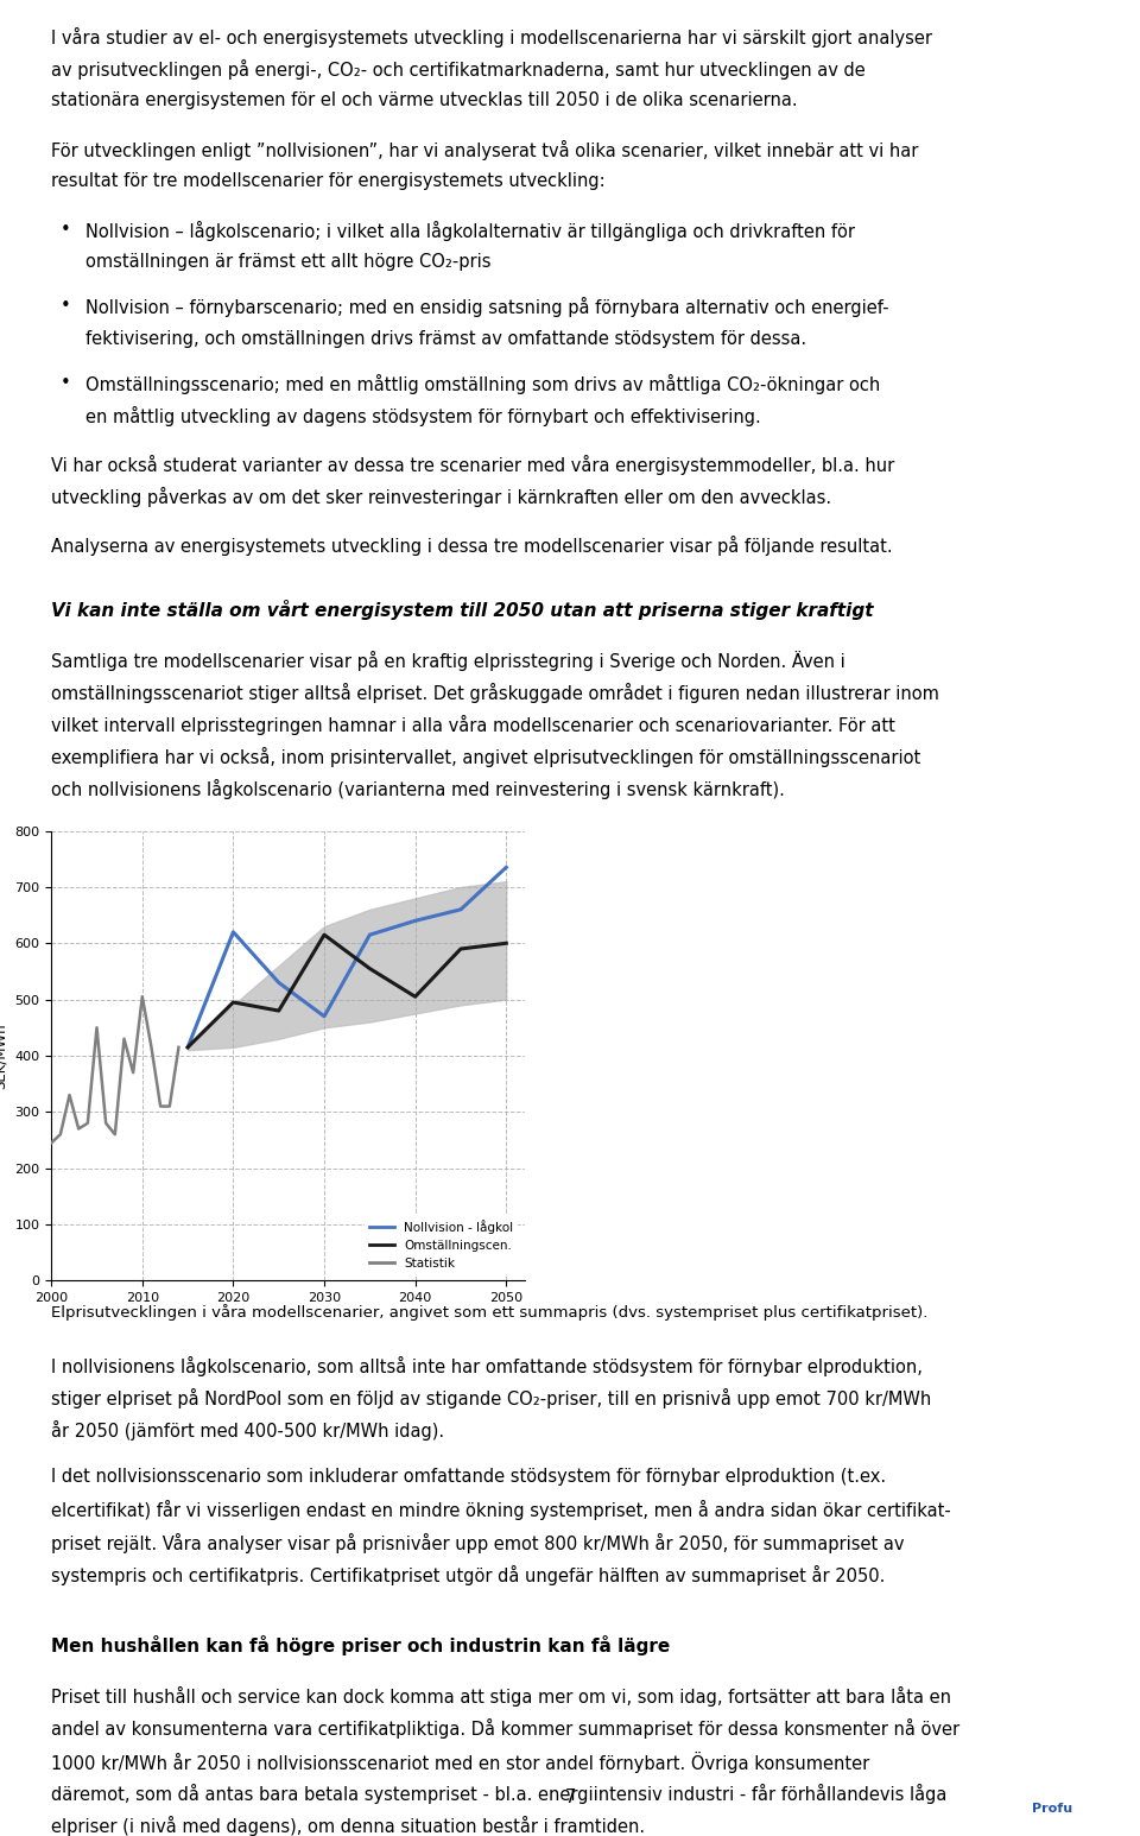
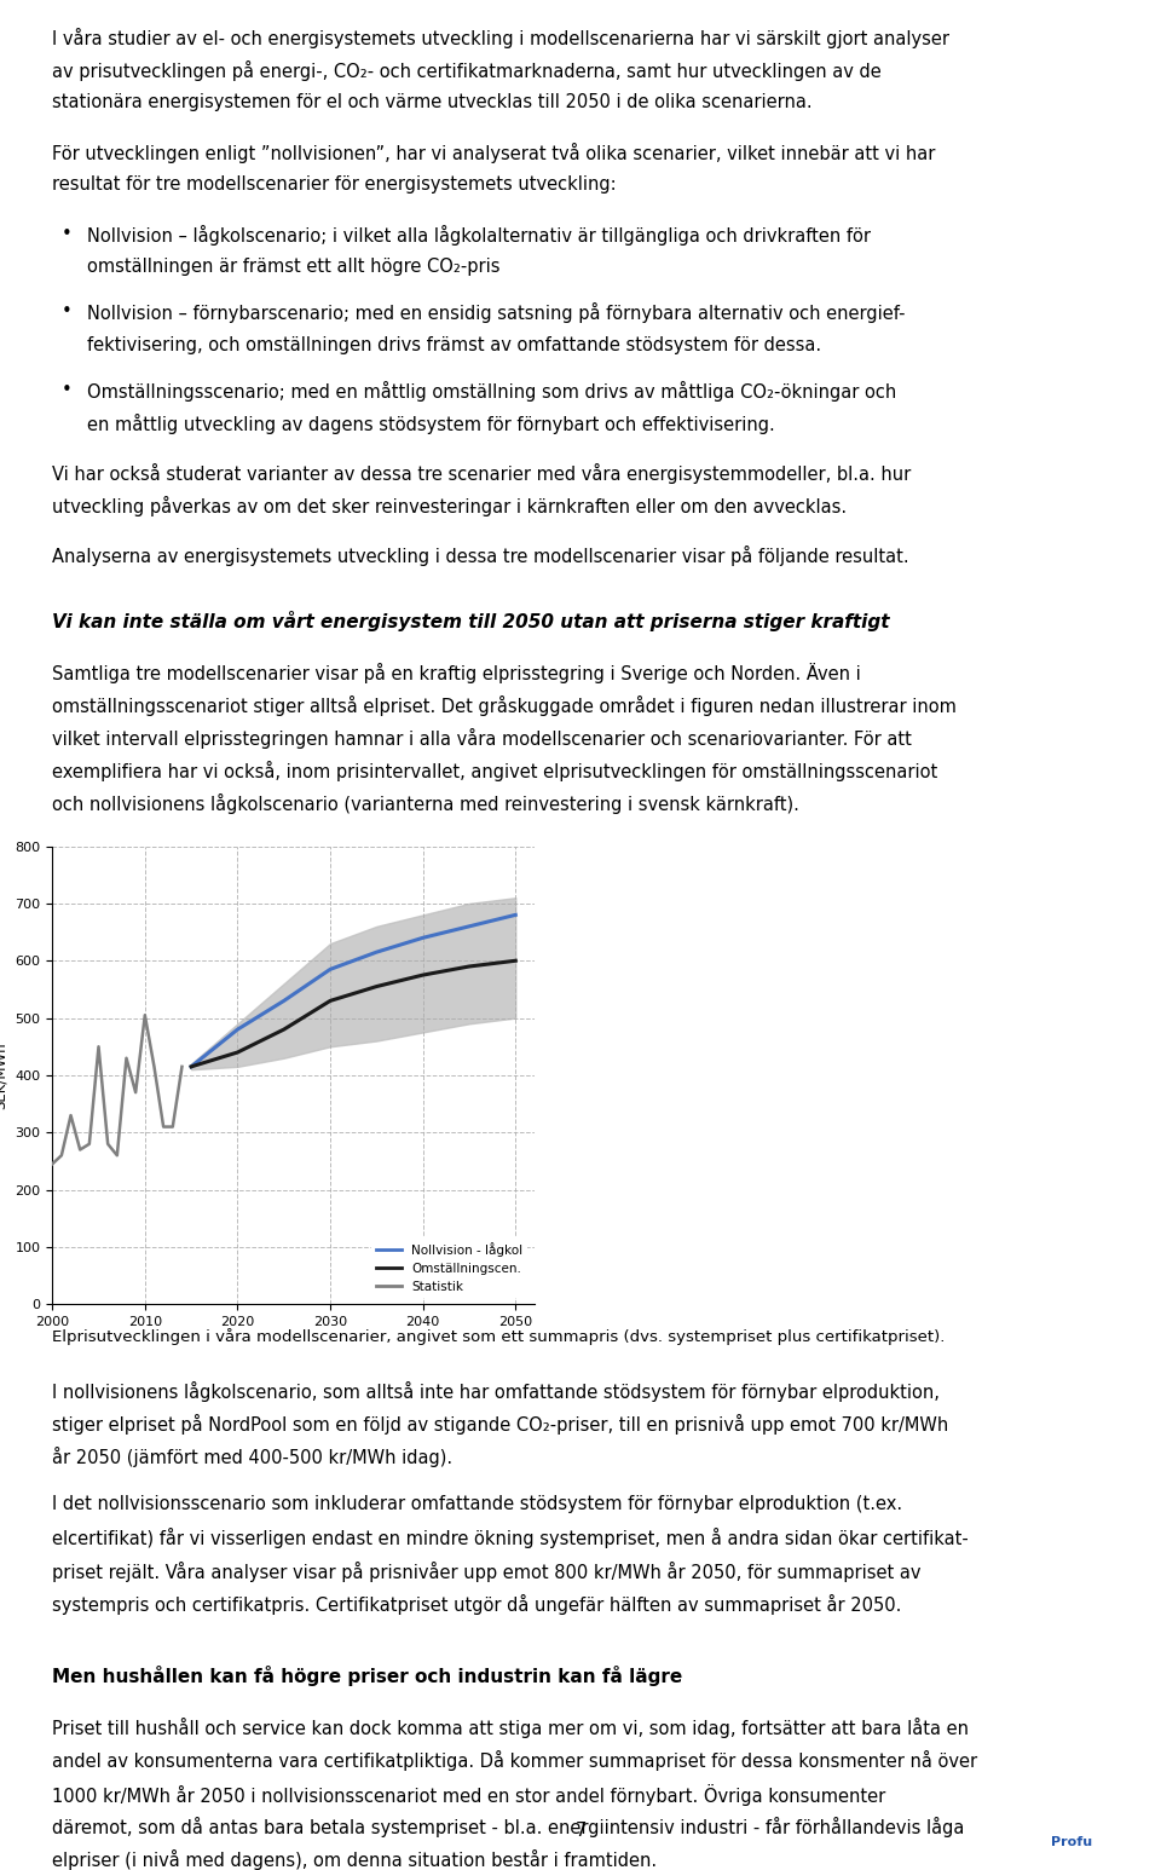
Nollvision - lågkol/2020: 620 -> 480
Omställningscen./2020: 495 -> 440
Nollvision - lågkol/2030: 470 -> 585
Omställningscen./2030: 615 -> 530
Omställningscen./2040: 505 -> 575
Nollvision - lågkol/2050: 735 -> 680
